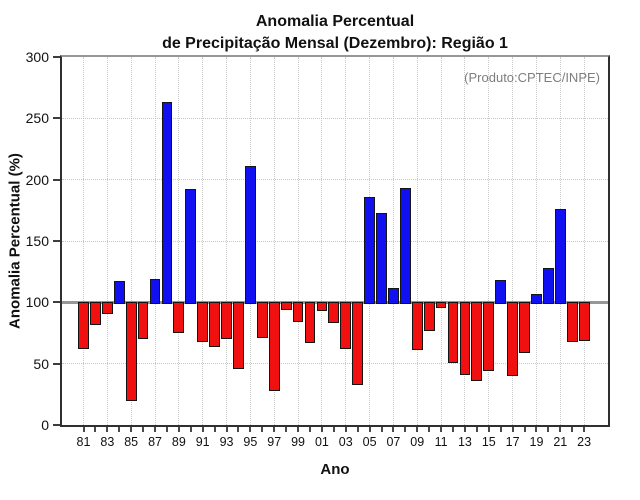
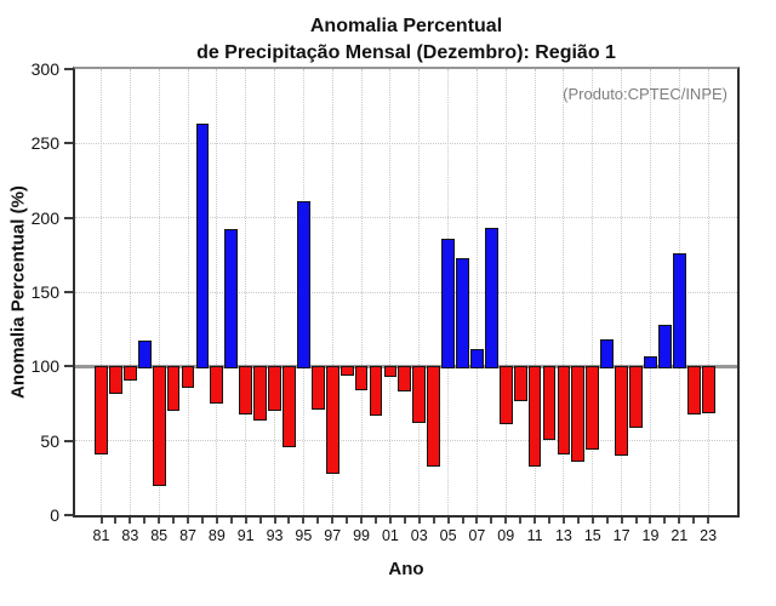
81: 63 -> 42
87: 119 -> 87
11: 97 -> 34
